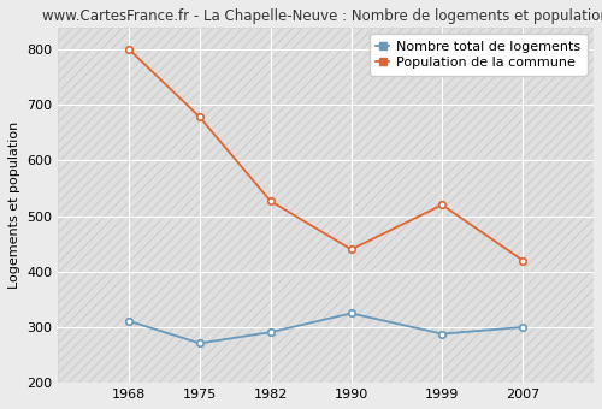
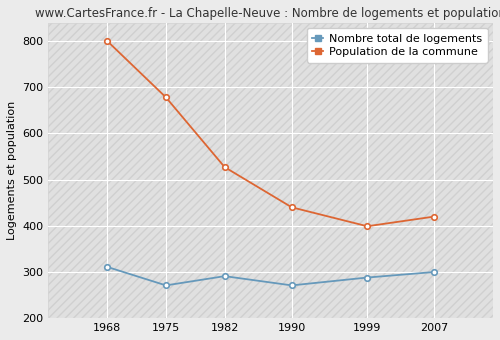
Nombre total de logements/1990: 325 -> 271
Population de la commune/1999: 520 -> 399
